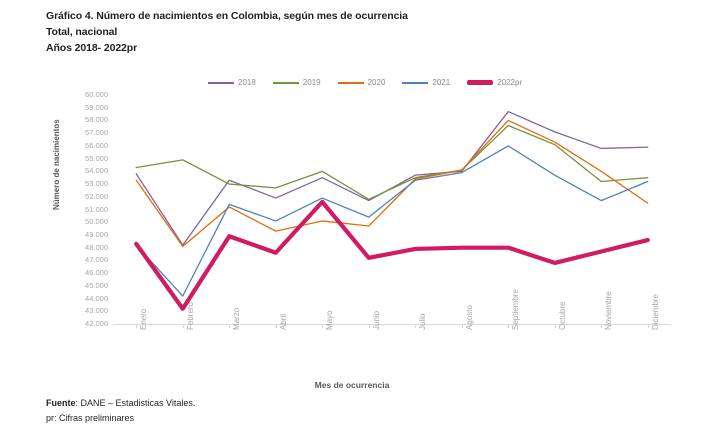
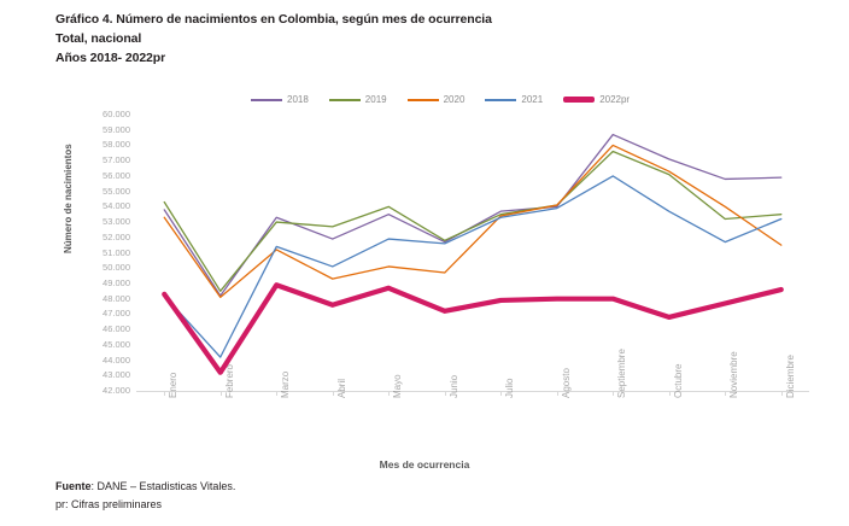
2019/Febrero: 54900 -> 48500
2022pr/Mayo: 51600 -> 48700
2021/Junio: 50400 -> 51600
